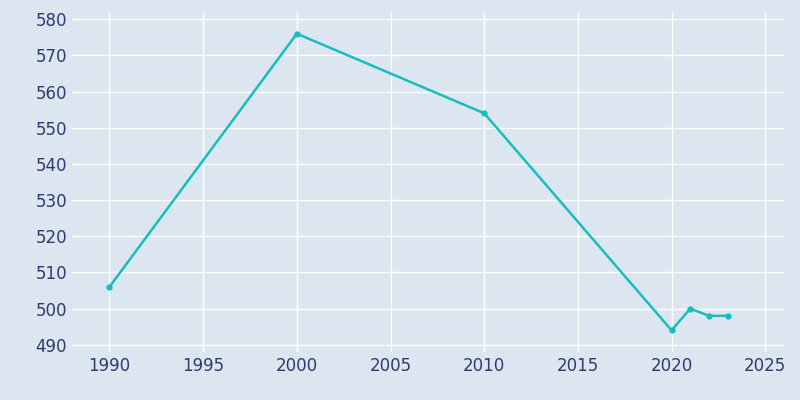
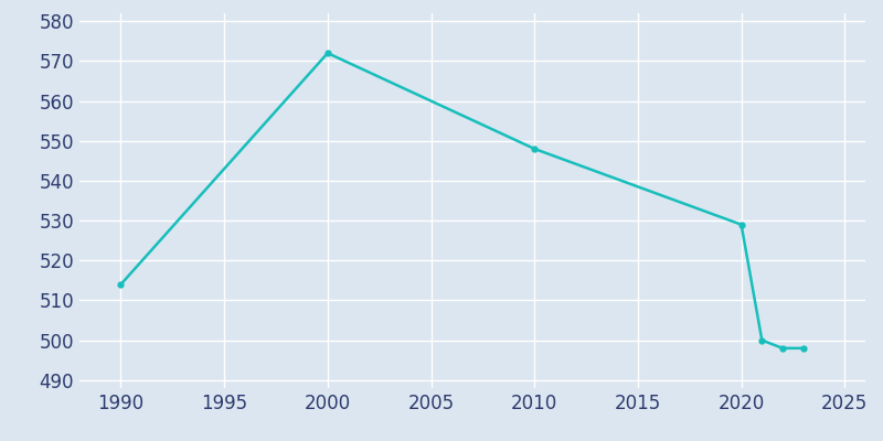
1990: 506 -> 514
2000: 576 -> 572
2010: 554 -> 548
2020: 494 -> 529
